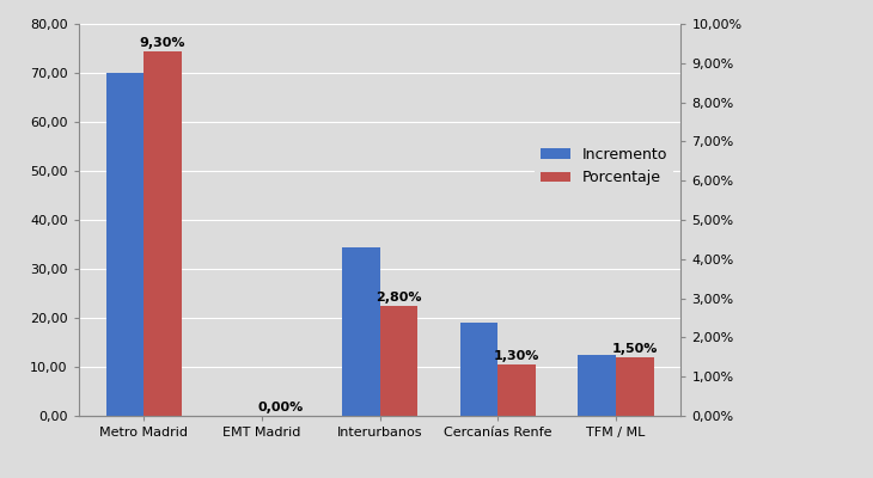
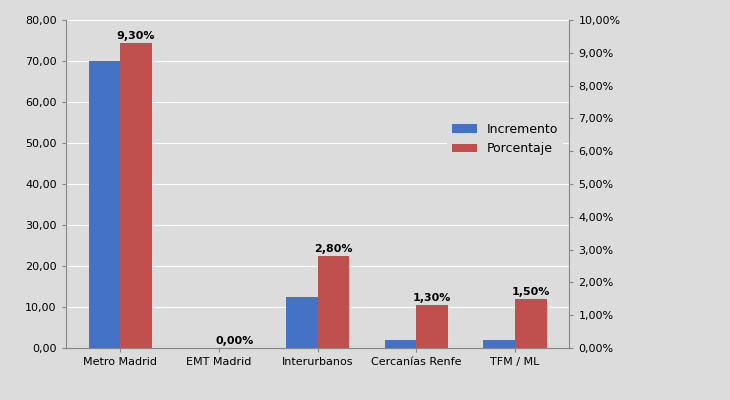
Incremento/Interurbanos: 34,5 -> 12,4
Incremento/Cercanías Renfe: 19,0 -> 2,0
Incremento/TFM / ML: 12,5 -> 2,0
